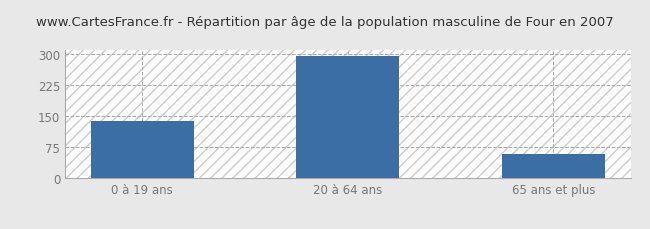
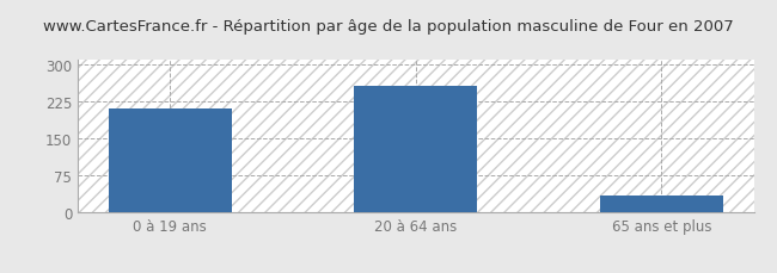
0 à 19 ans: 137 -> 210
20 à 64 ans: 295 -> 255
65 ans et plus: 58 -> 35
